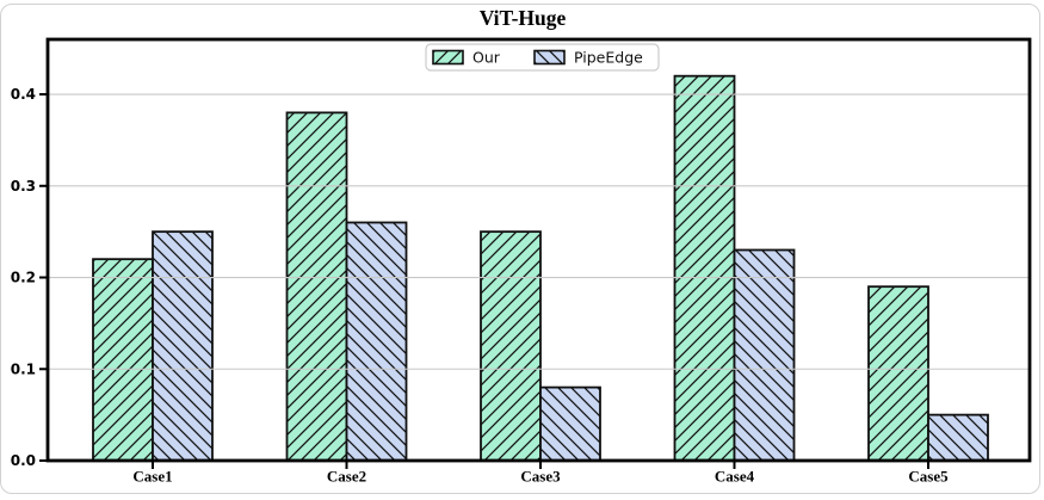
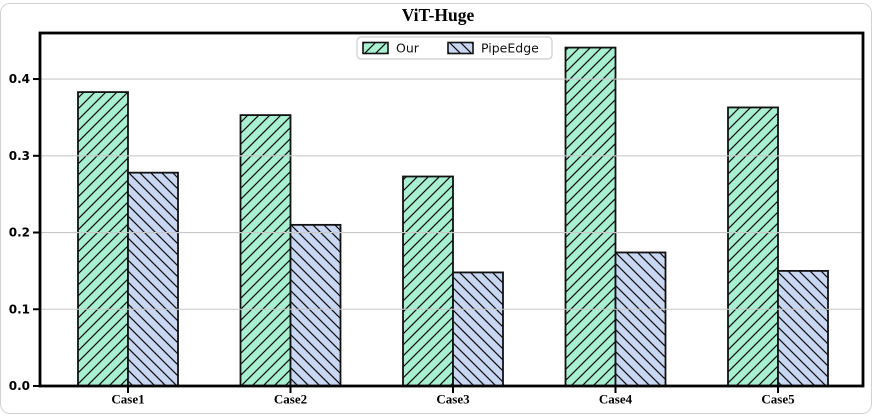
Our/Case1: 0.22 -> 0.38
PipeEdge/Case1: 0.25 -> 0.28
Our/Case2: 0.38 -> 0.35
PipeEdge/Case2: 0.26 -> 0.21
Our/Case3: 0.25 -> 0.27
PipeEdge/Case3: 0.08 -> 0.15
Our/Case4: 0.42 -> 0.44
PipeEdge/Case4: 0.23 -> 0.17
Our/Case5: 0.19 -> 0.36
PipeEdge/Case5: 0.05 -> 0.15
